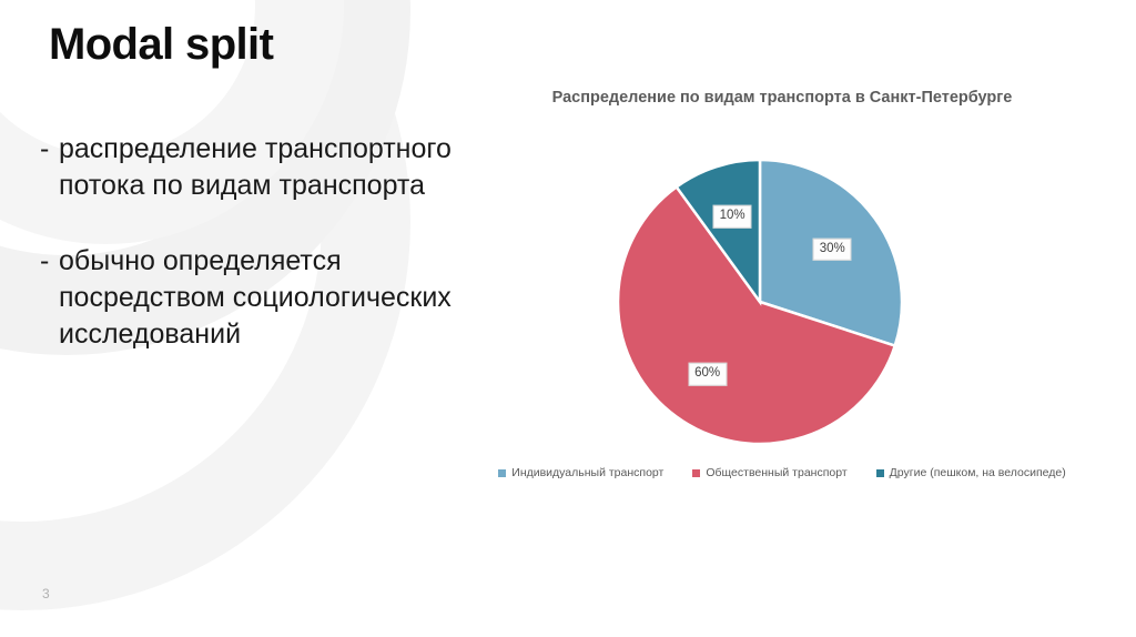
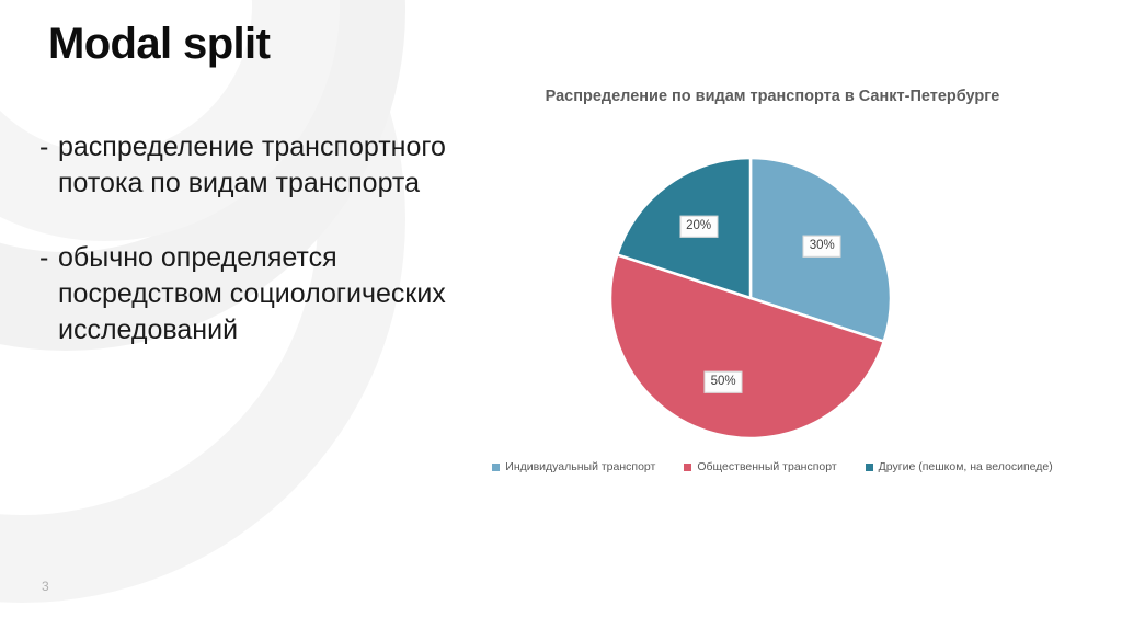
Общественный транспорт: 60% -> 50%
Другие (пешком, на велосипеде): 10% -> 20%
